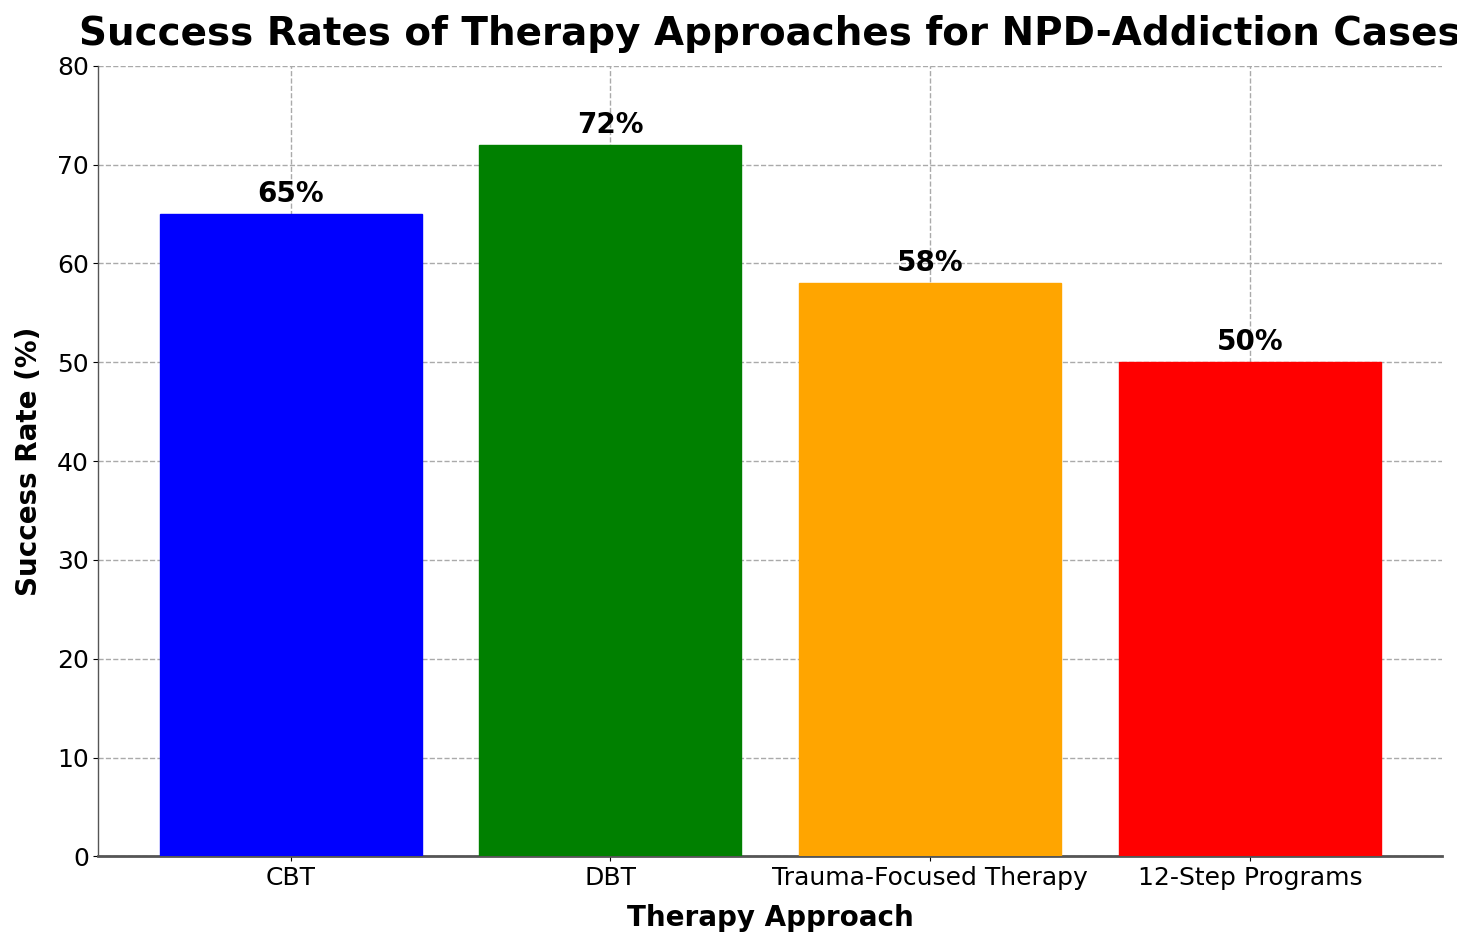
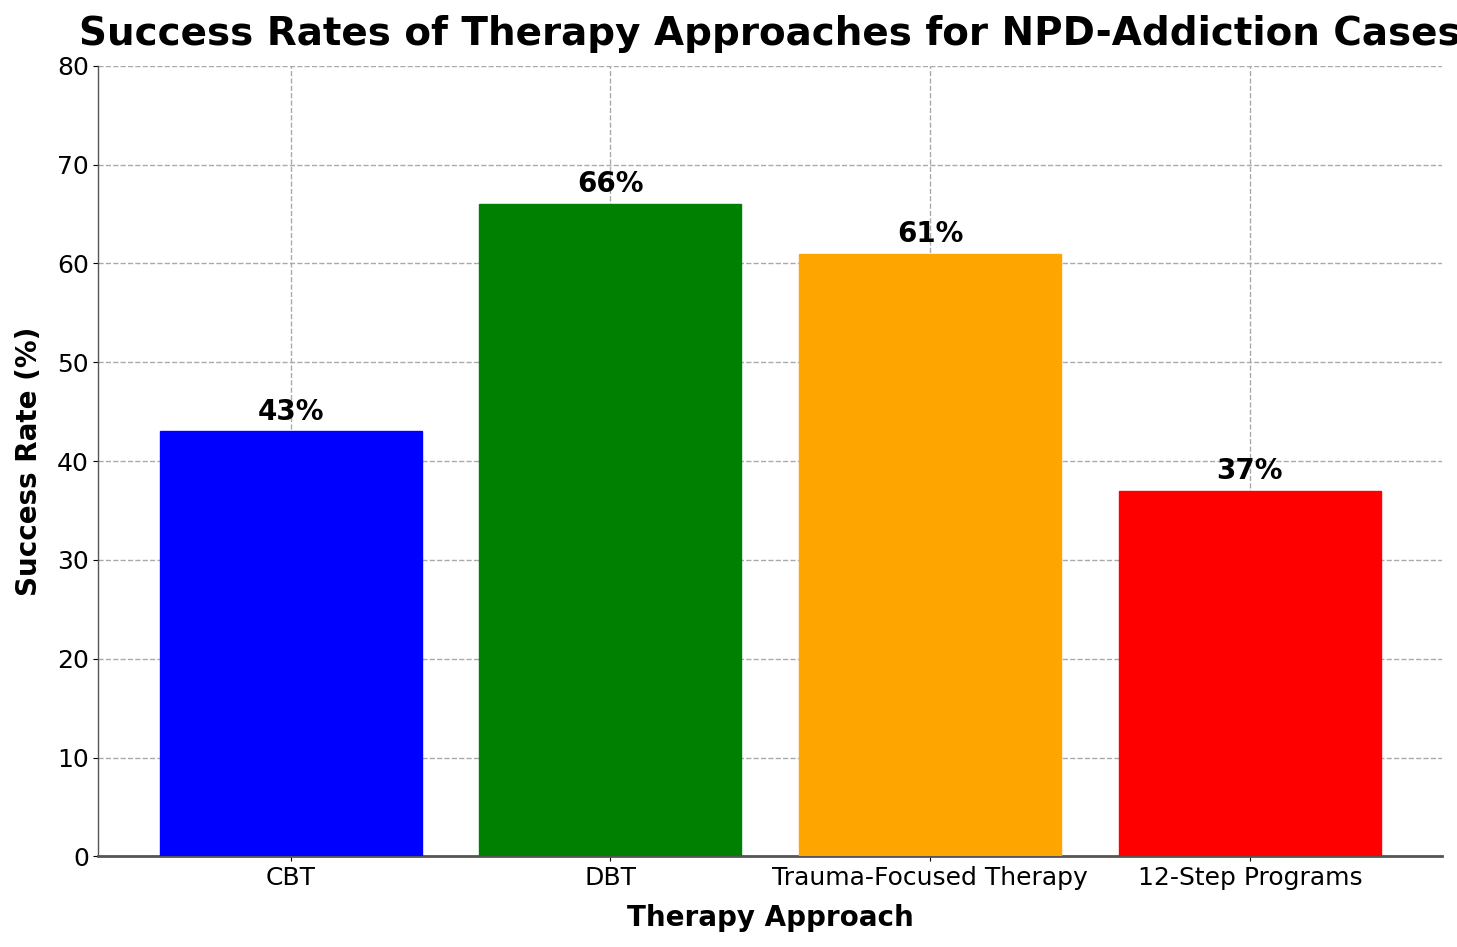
CBT: 65% -> 43%
DBT: 72% -> 66%
Trauma-Focused Therapy: 58% -> 61%
12-Step Programs: 50% -> 37%
